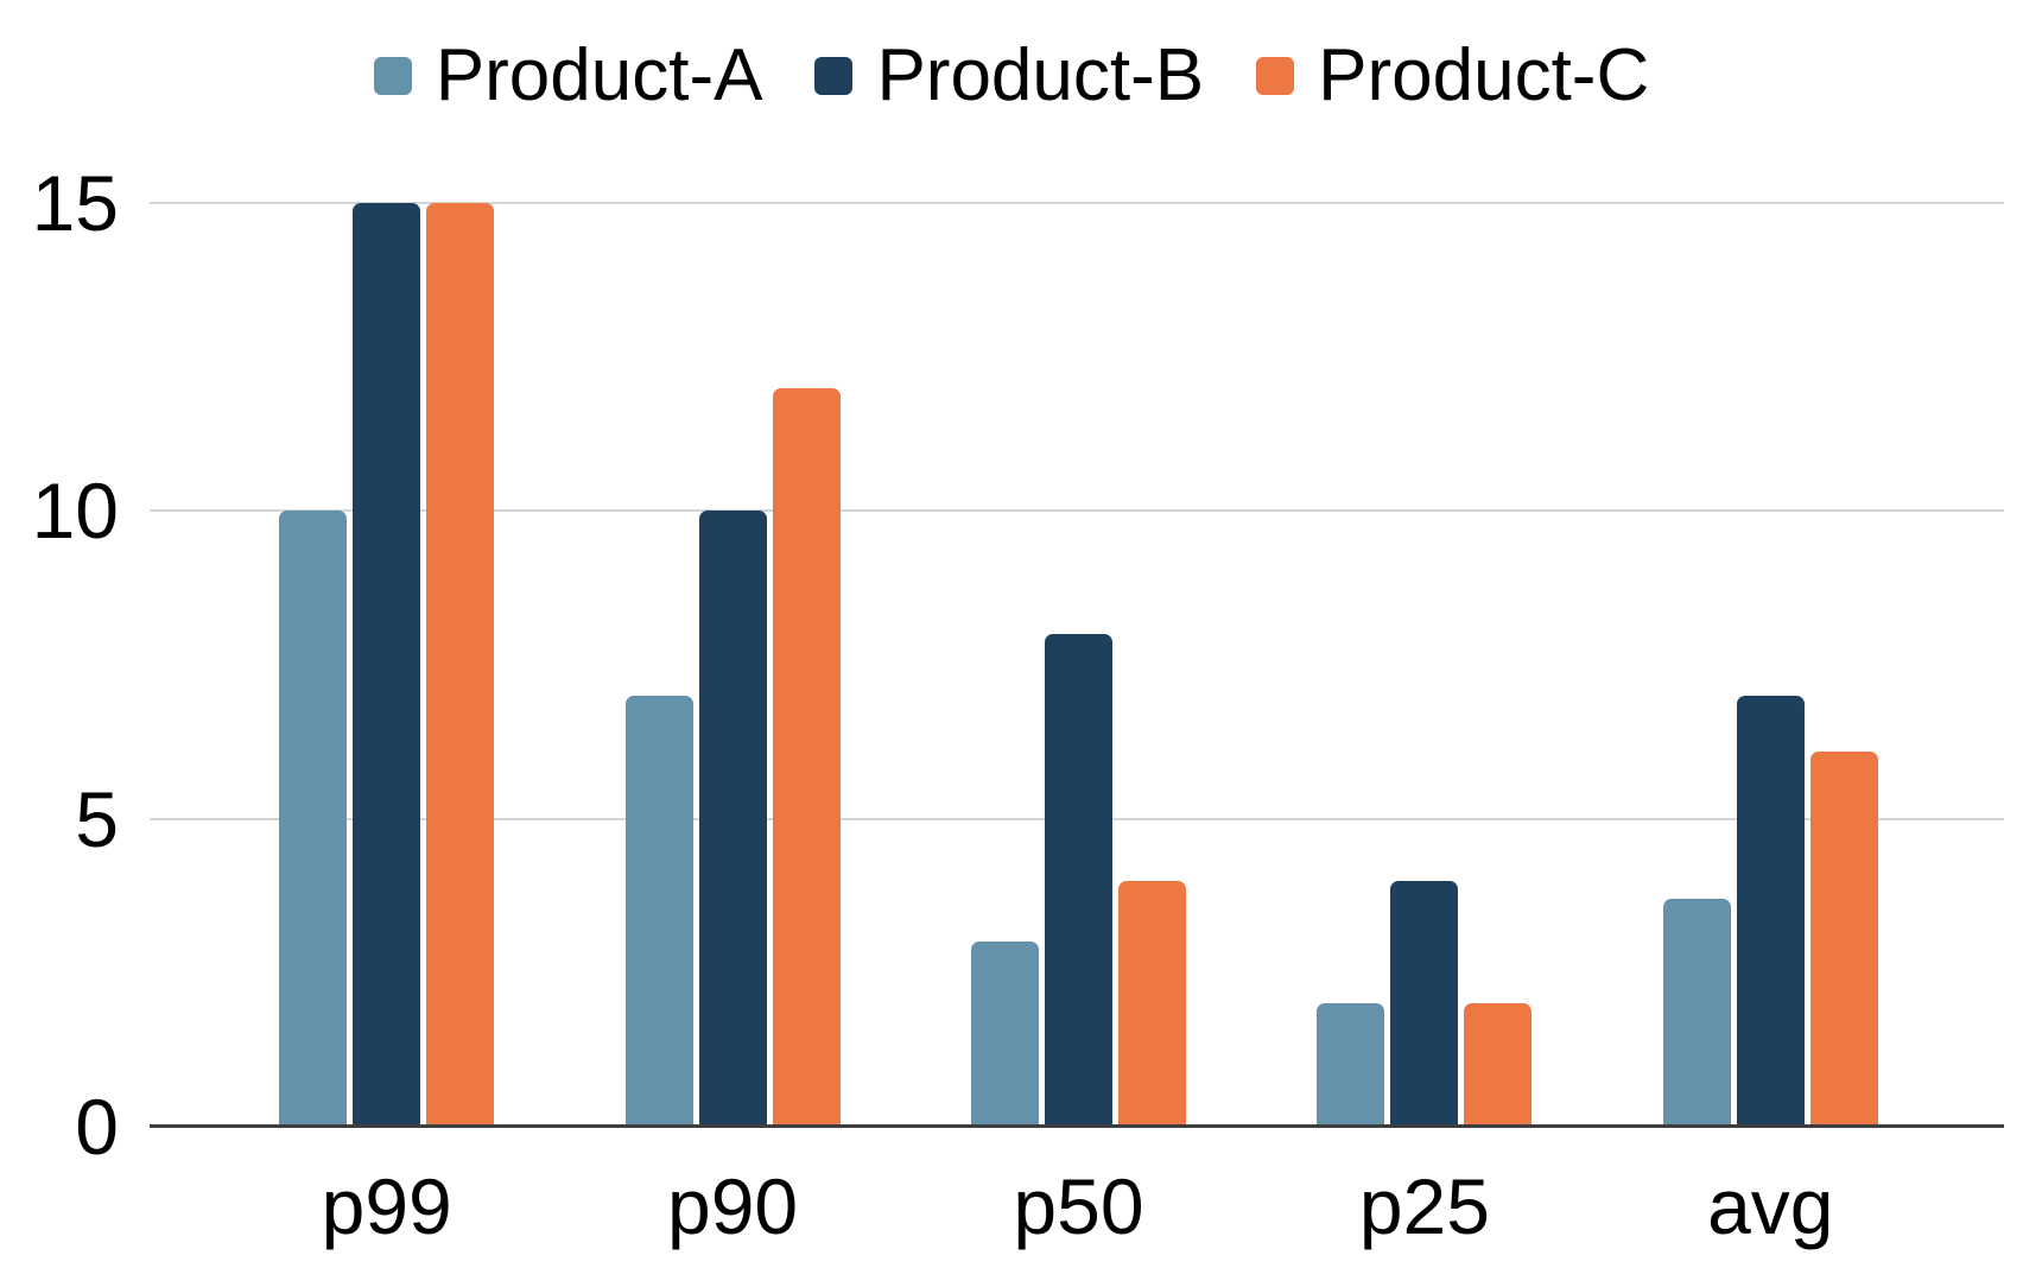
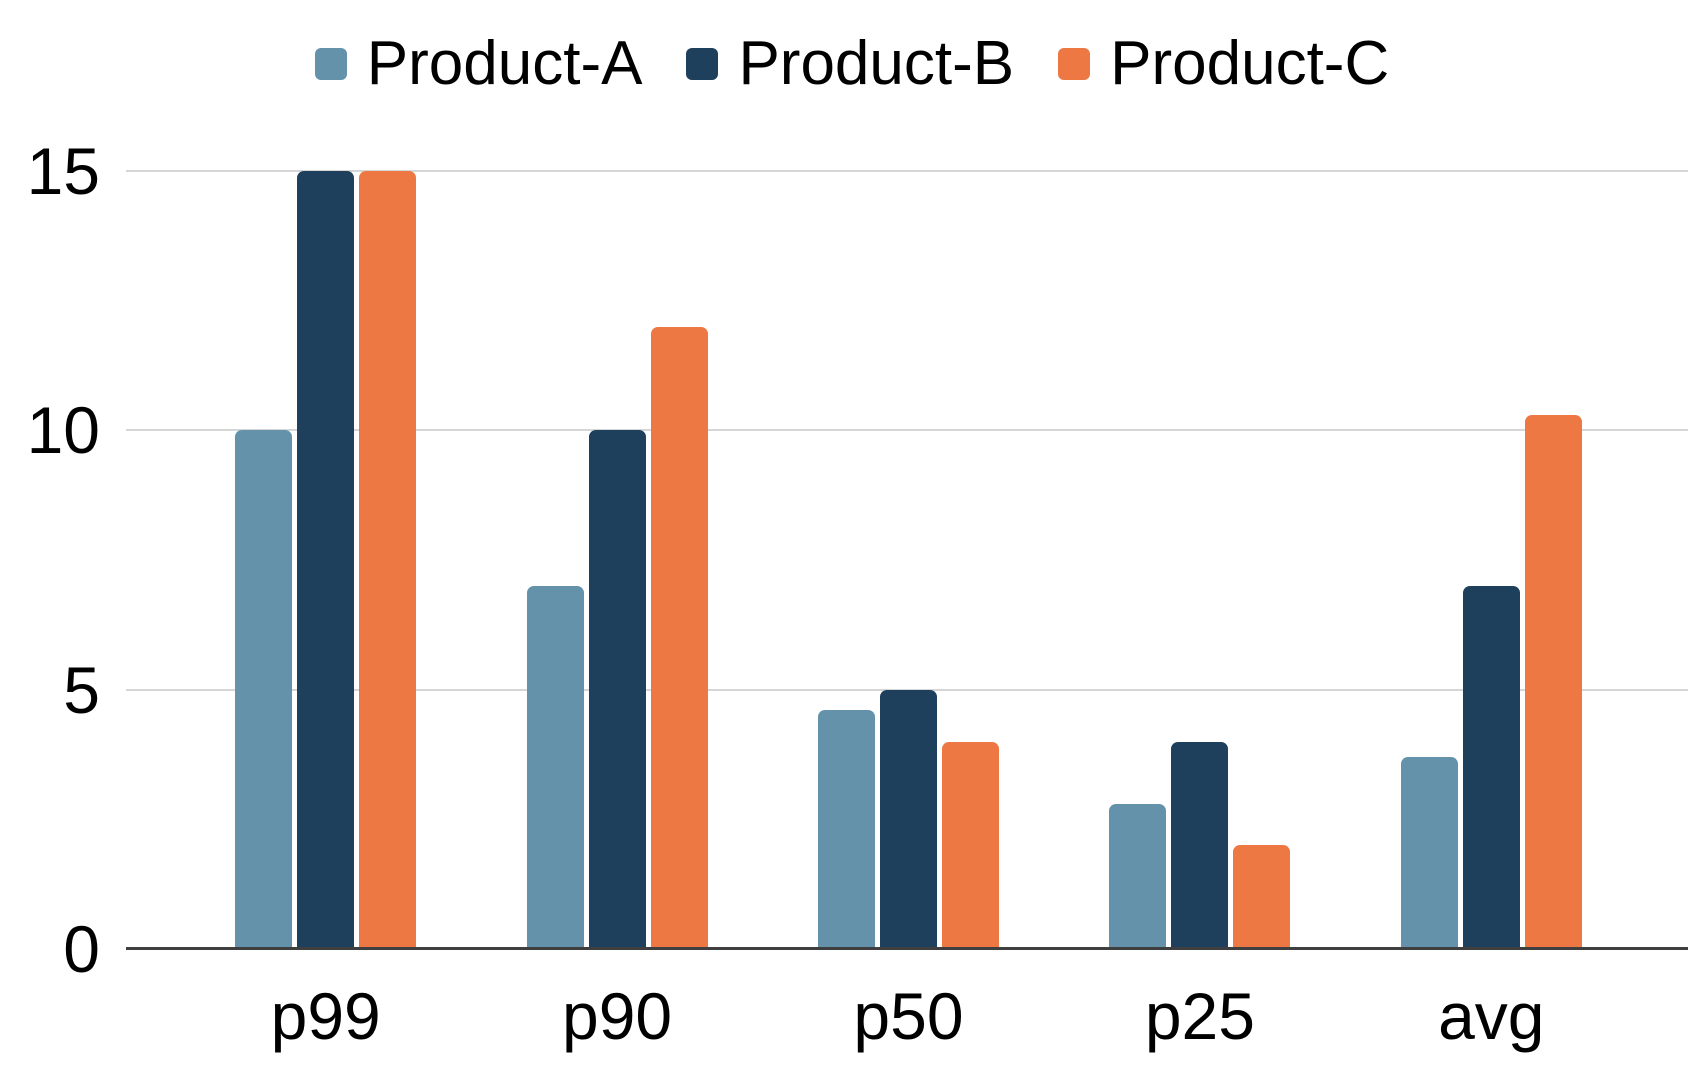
Product-A/p50: 3.0 -> 4.6
Product-B/p50: 8 -> 5
Product-A/p25: 2.0 -> 2.8
Product-C/avg: 6.1 -> 10.3
